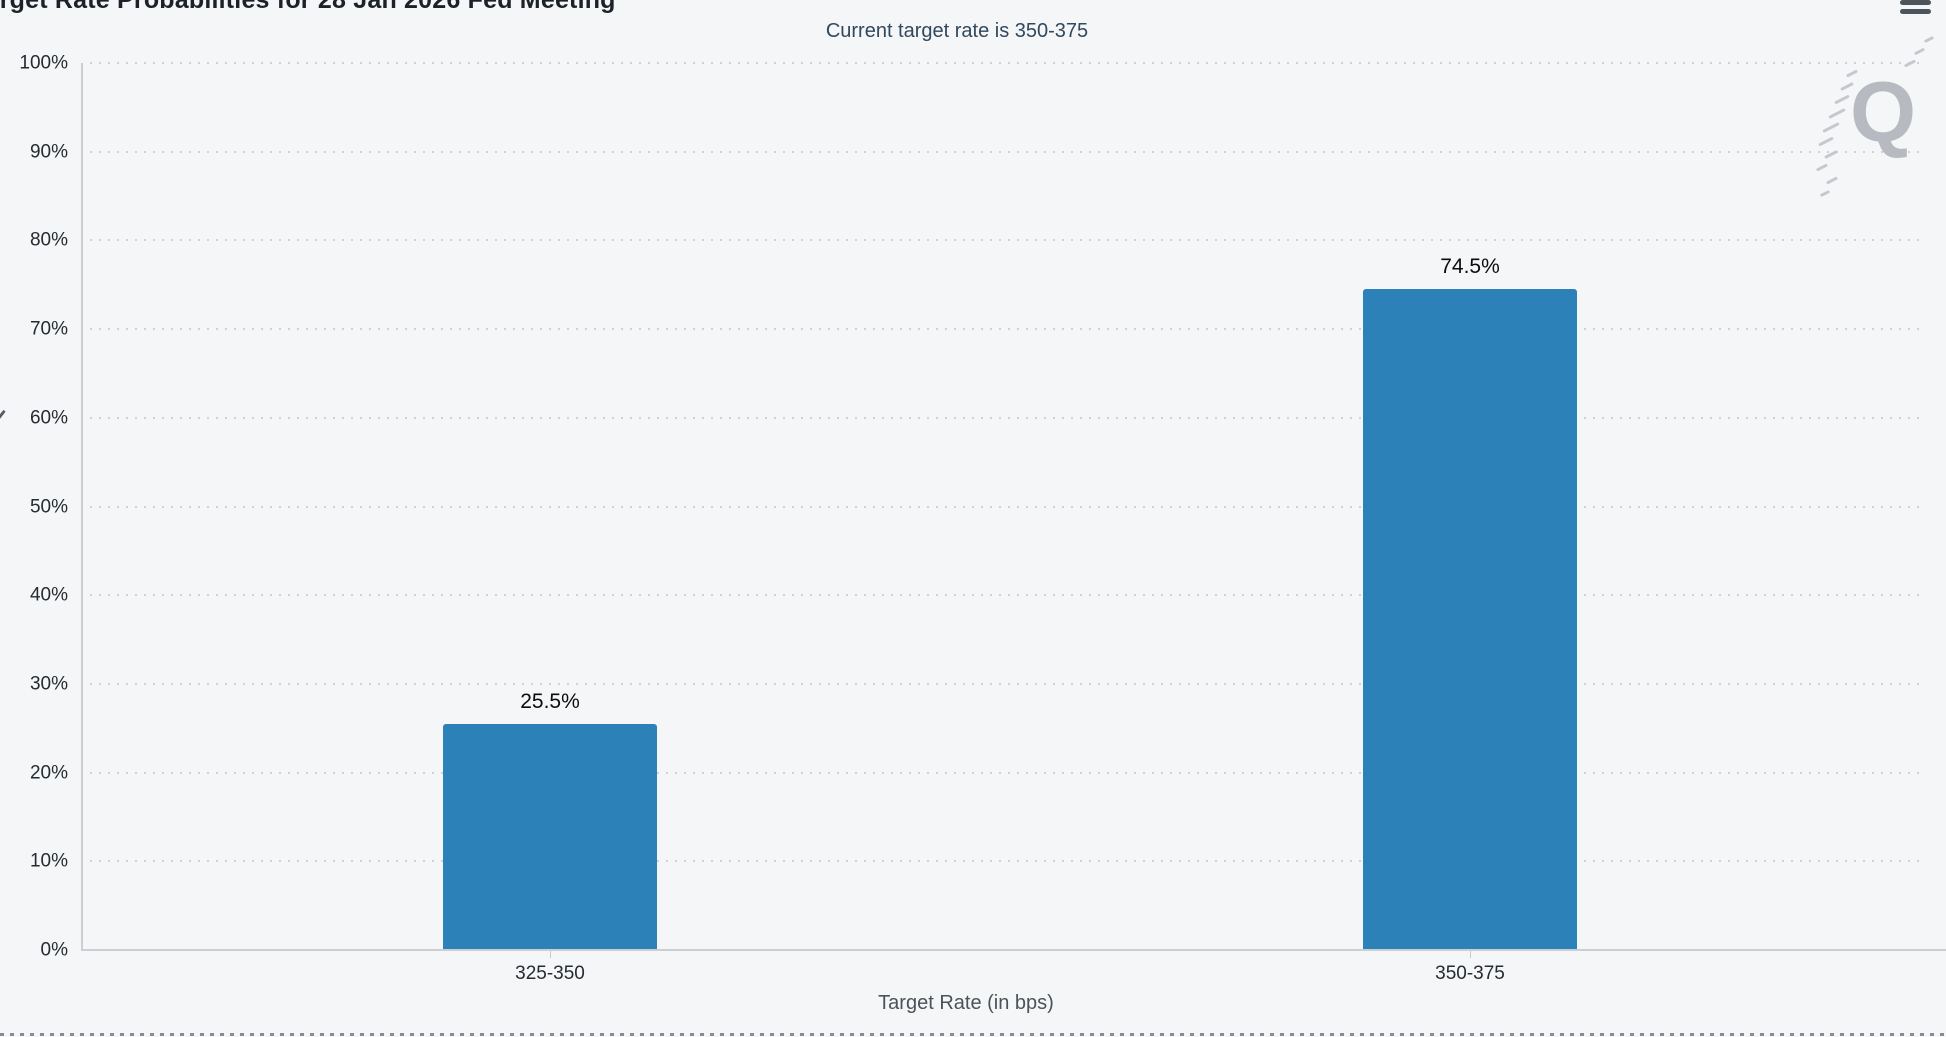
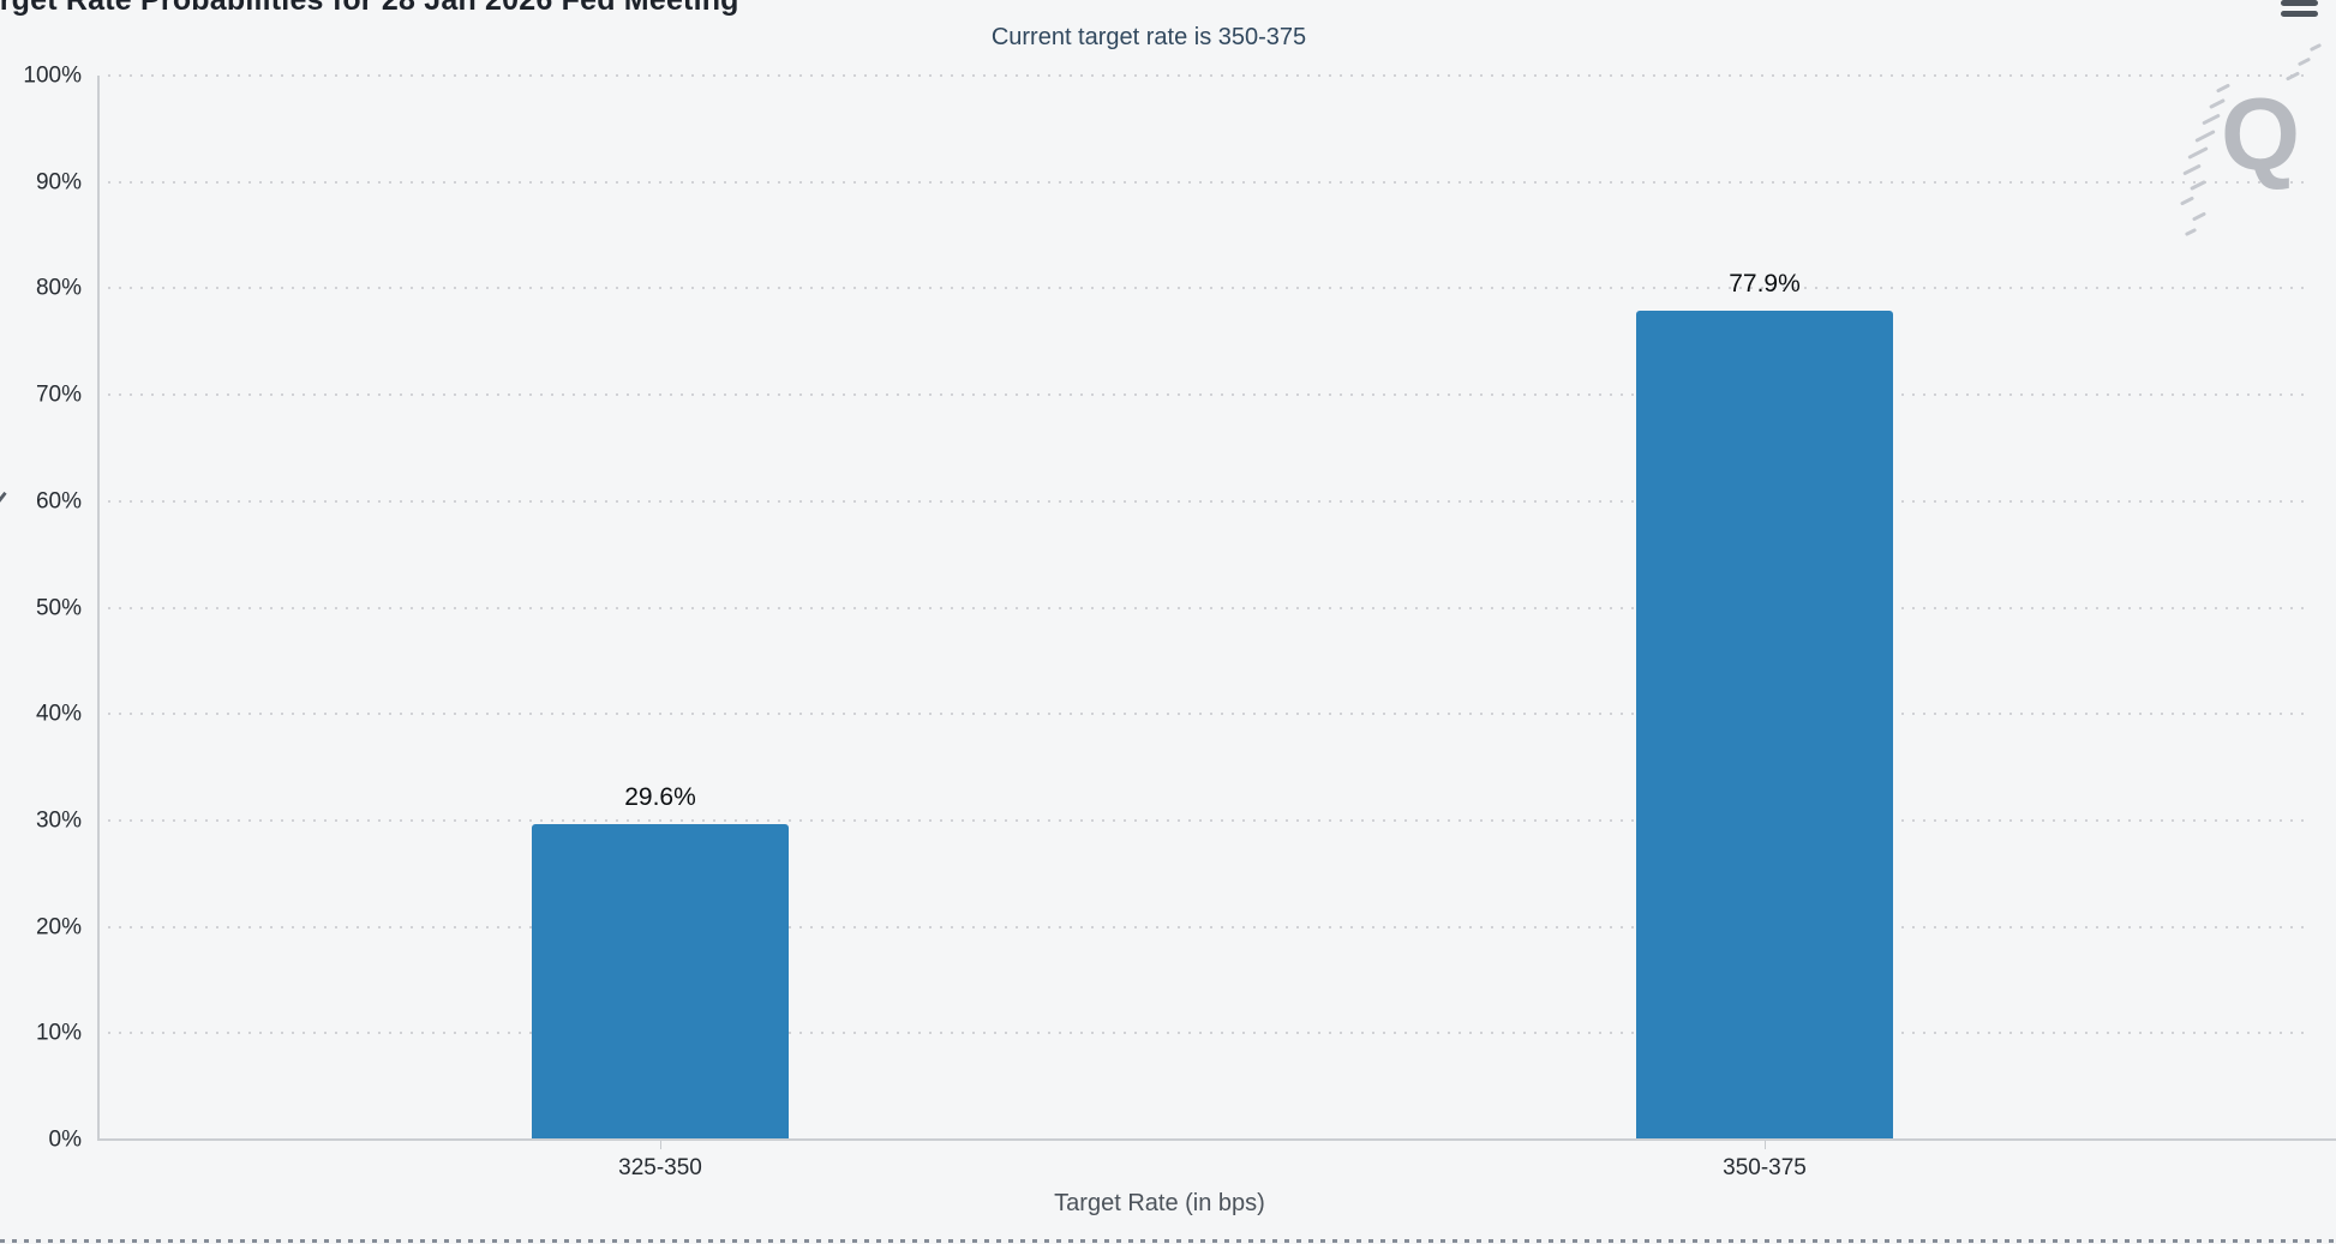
325-350: 25.5% -> 29.6%
350-375: 74.5% -> 77.9%
